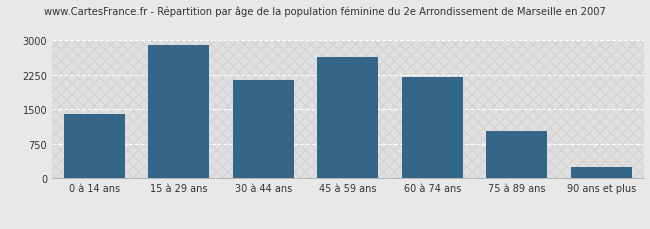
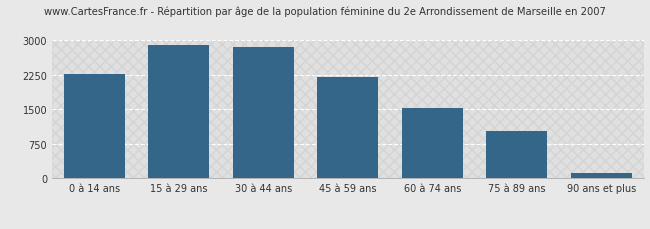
0 à 14 ans: 1400 -> 2270
30 à 44 ans: 2150 -> 2860
45 à 59 ans: 2650 -> 2210
60 à 74 ans: 2200 -> 1540
90 ans et plus: 250 -> 120
